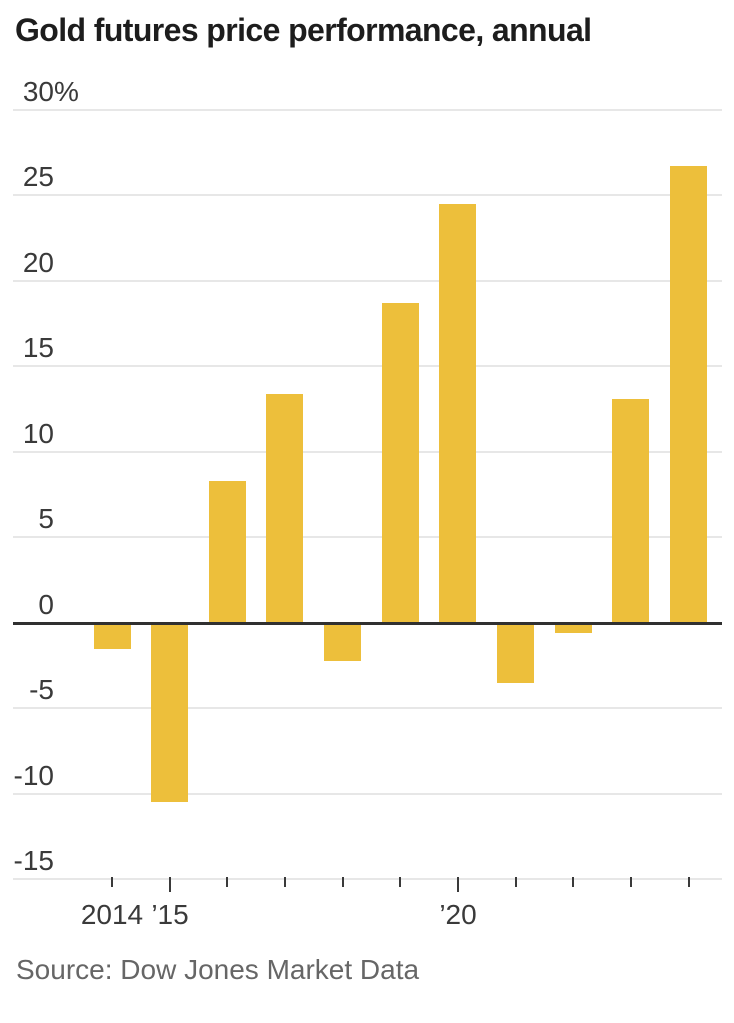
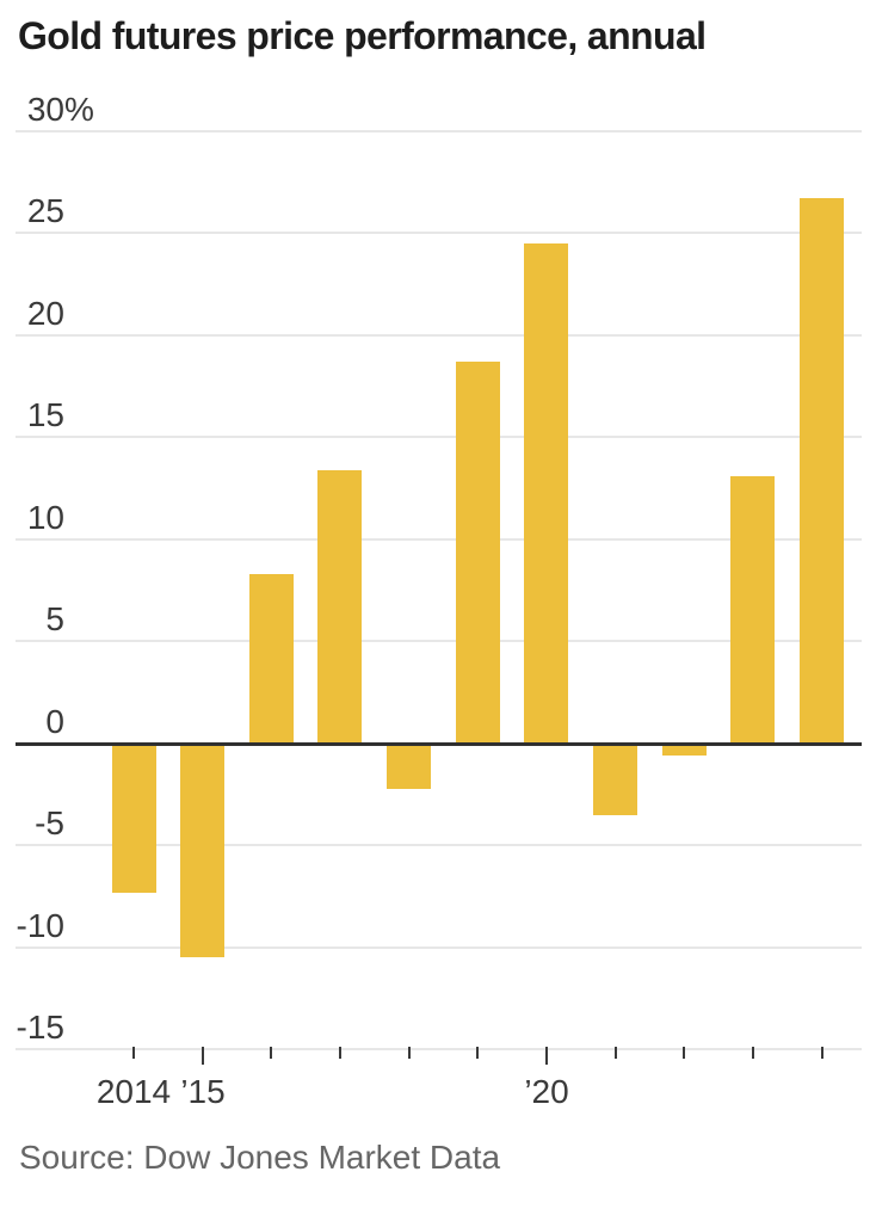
2014: -1.5 -> -7.3
